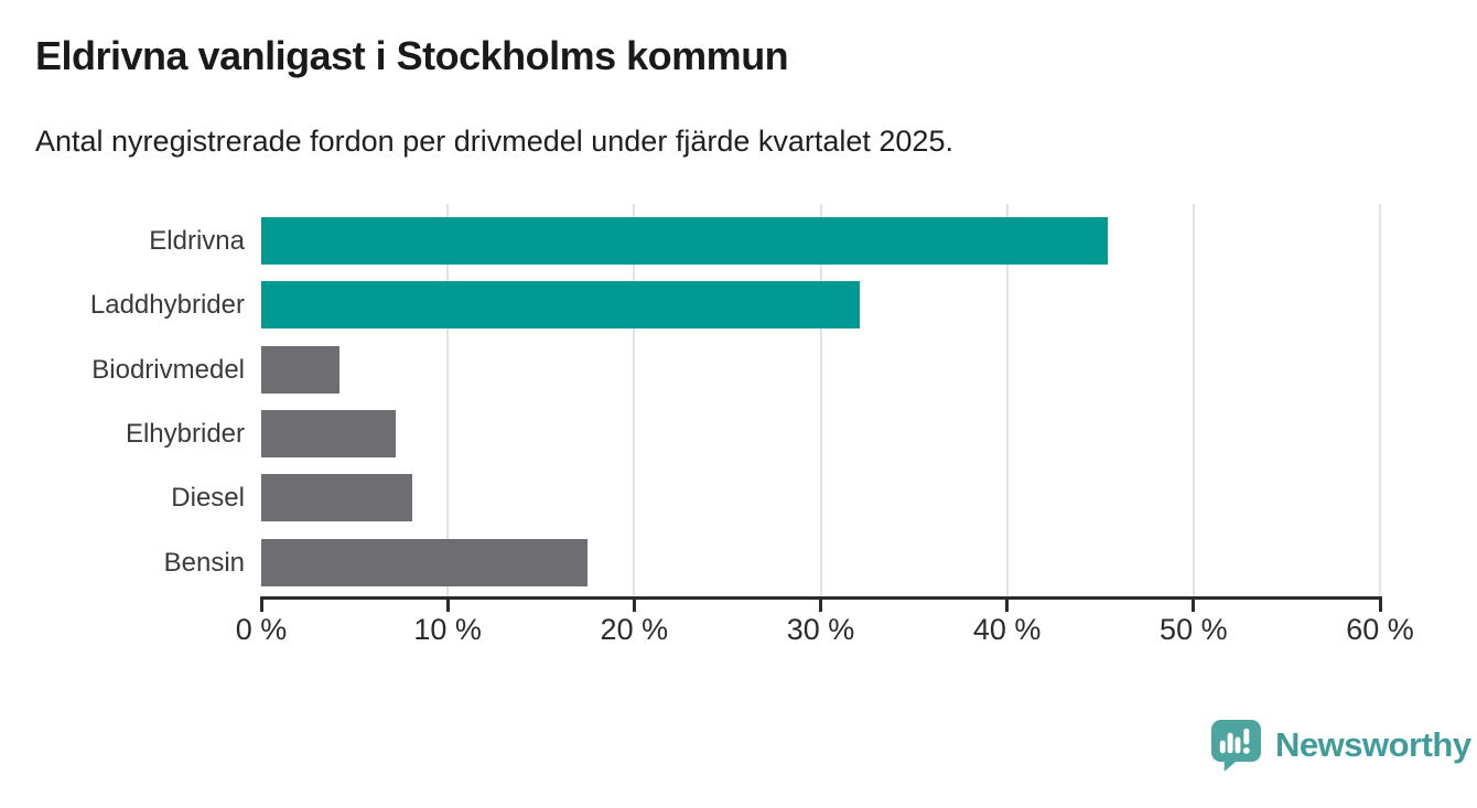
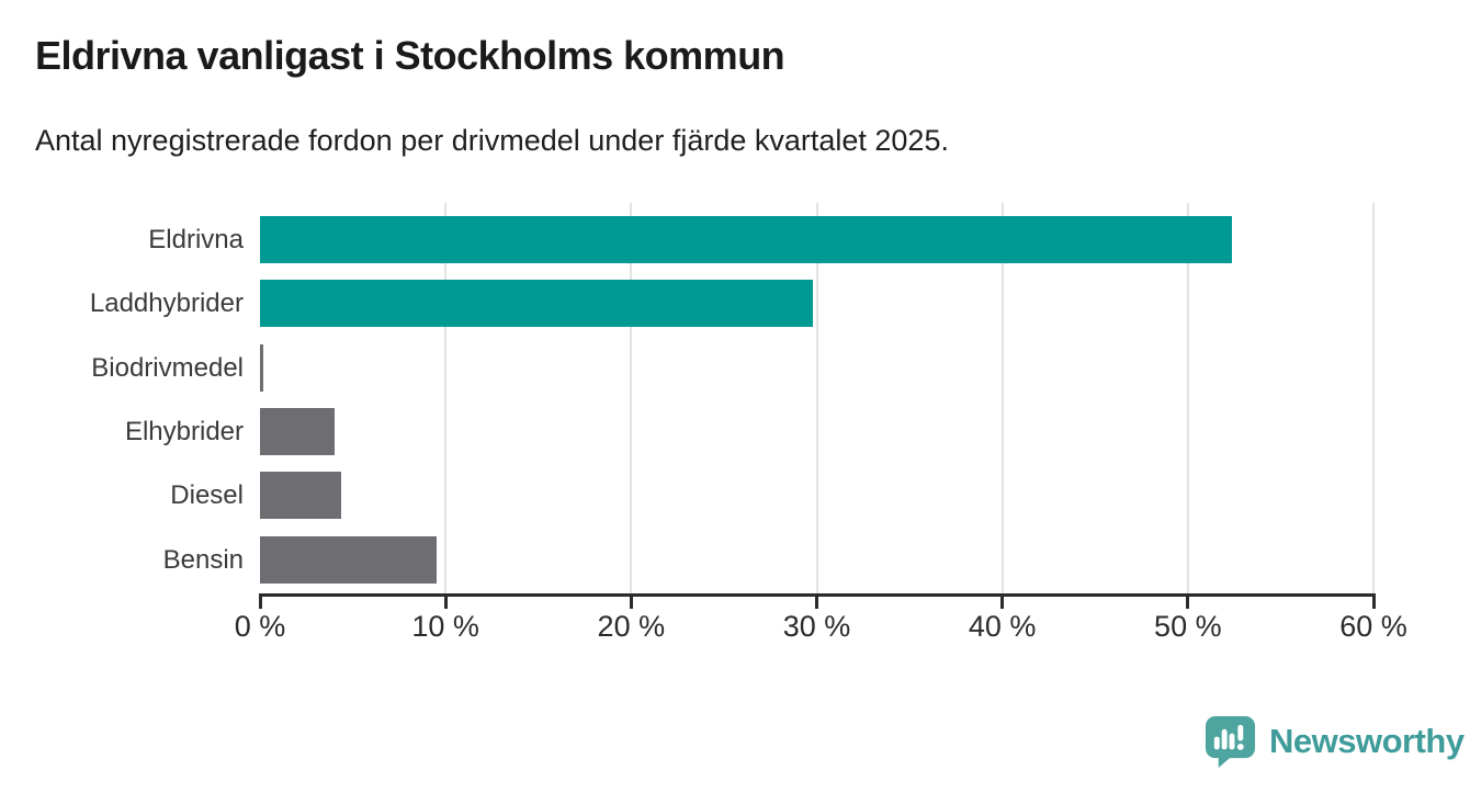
Eldrivna: 45.4% -> 52.4%
Laddhybrider: 32.1% -> 29.8%
Biodrivmedel: 4.2% -> 0.1%
Elhybrider: 7.2% -> 4.0%
Diesel: 8.1% -> 4.4%
Bensin: 17.5% -> 9.5%
